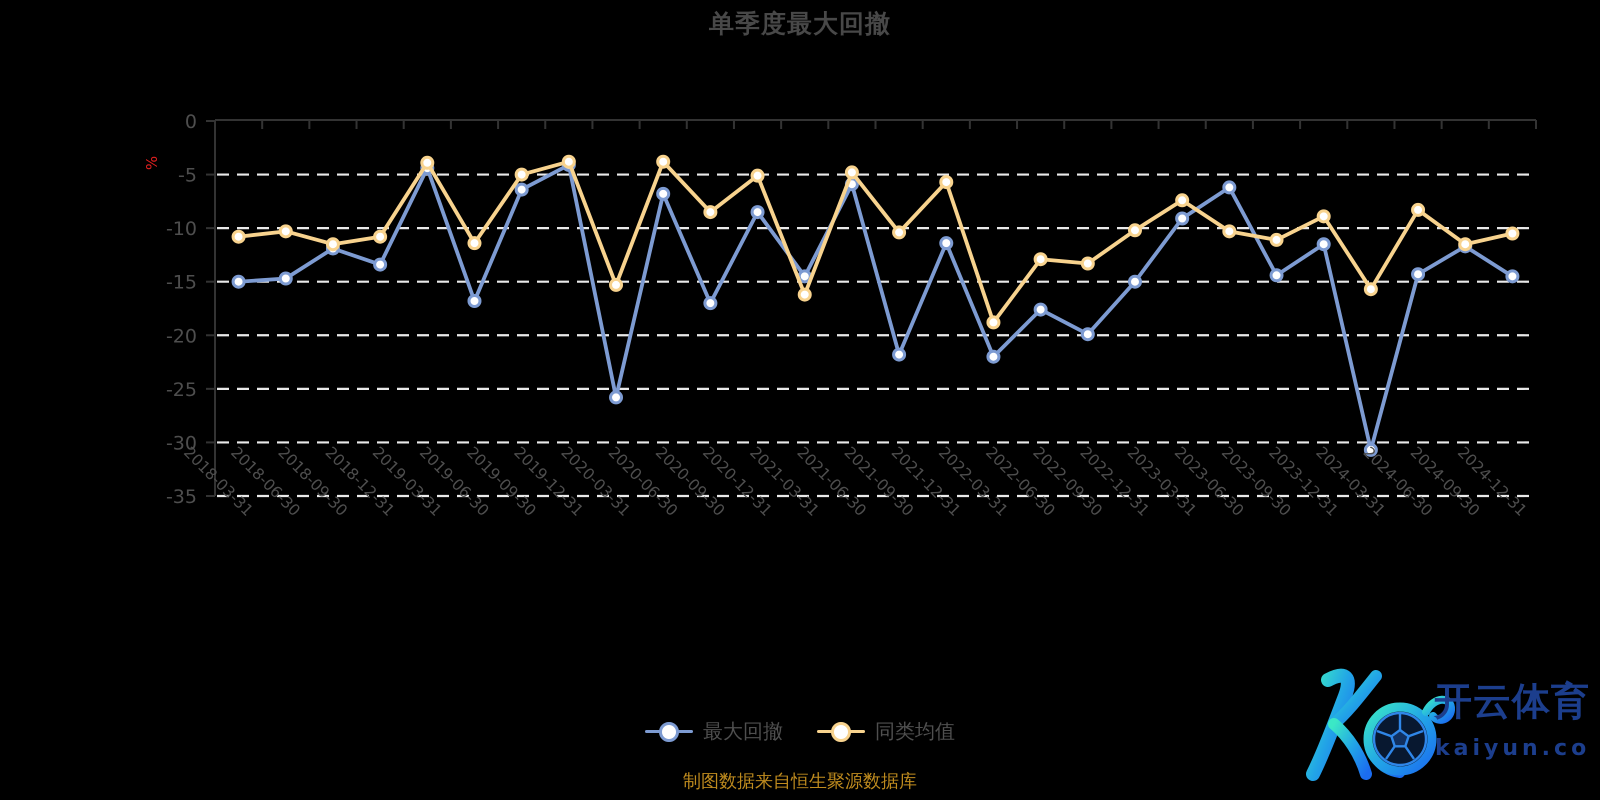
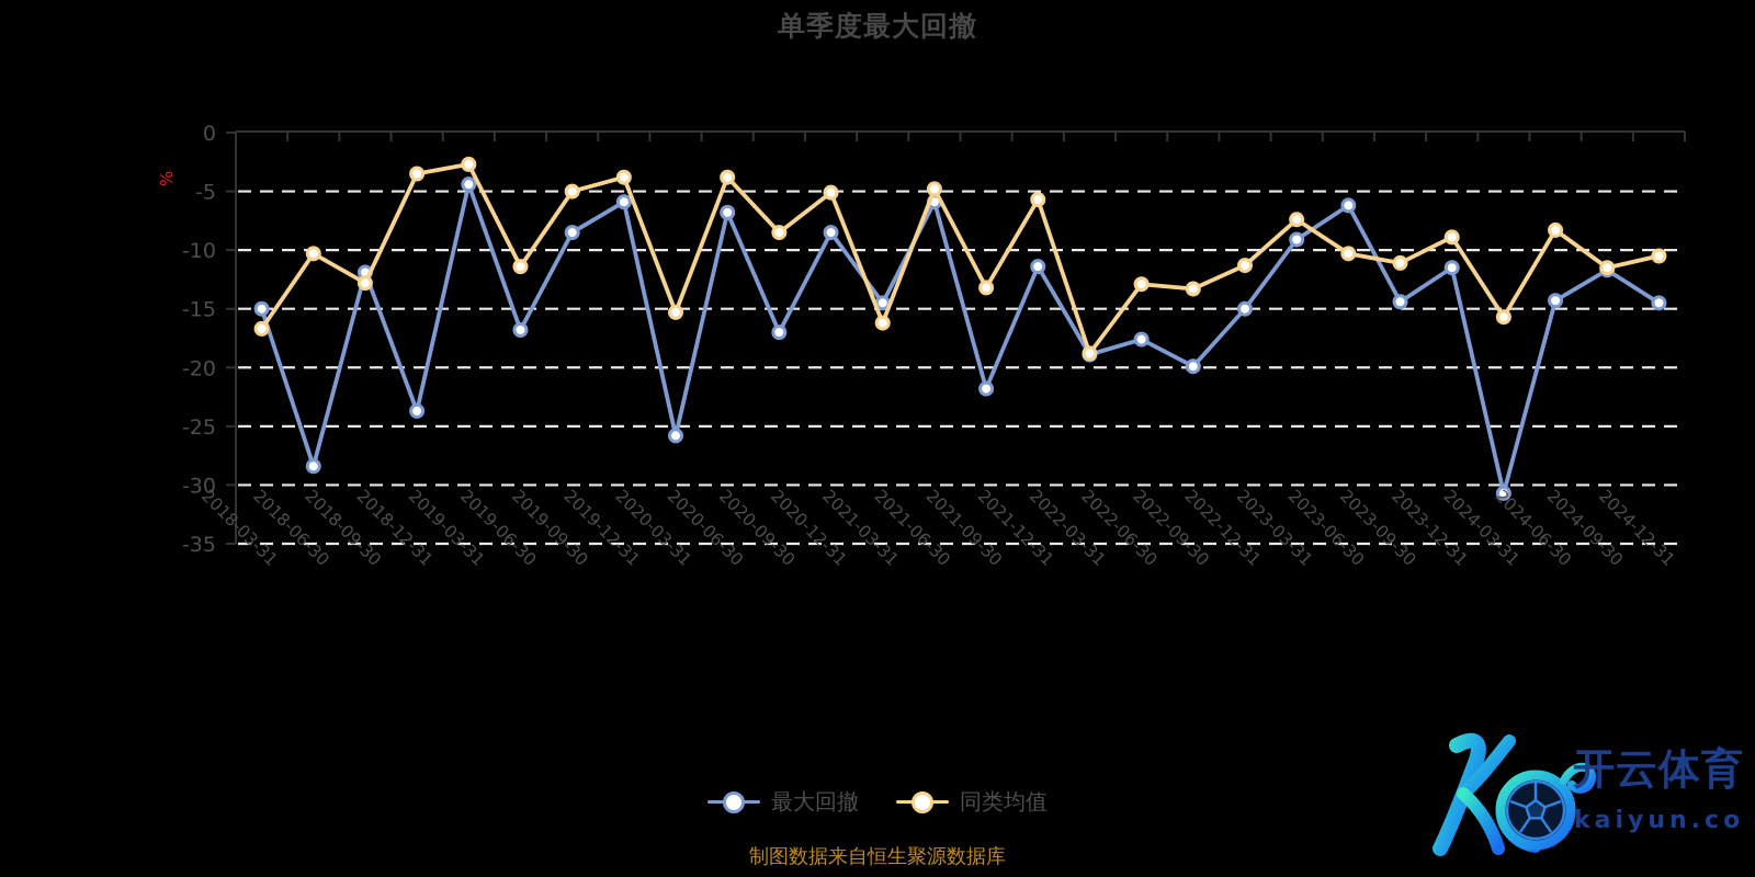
同类均值/2018-03-31: -10.8 -> -16.7
最大回撤/2018-06-30: -14.7 -> -28.4
同类均值/2018-09-30: -11.5 -> -12.8
最大回撤/2018-12-31: -13.4 -> -23.7
同类均值/2018-12-31: -10.8 -> -3.5
同类均值/2019-03-31: -3.9 -> -2.7
最大回撤/2019-09-30: -6.4 -> -8.5
最大回撤/2019-12-31: -4.1 -> -5.9
同类均值/2021-09-30: -10.4 -> -13.2
最大回撤/2022-03-31: -22.0 -> -18.9
同类均值/2022-12-31: -10.2 -> -11.3
